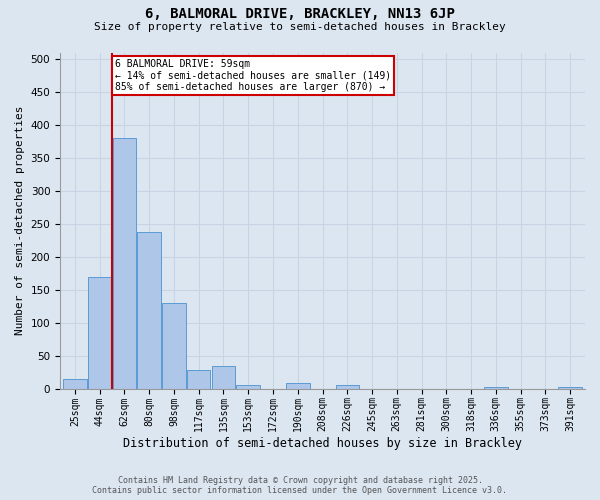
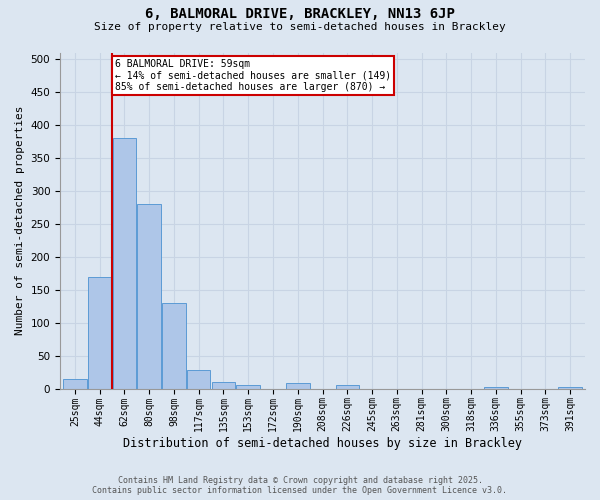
80sqm: 238 -> 280
135sqm: 34 -> 10
